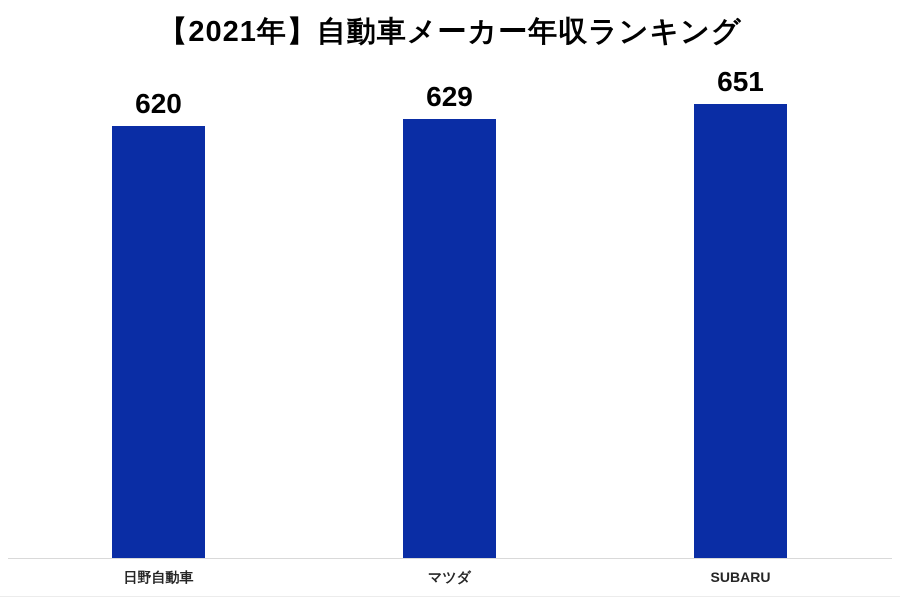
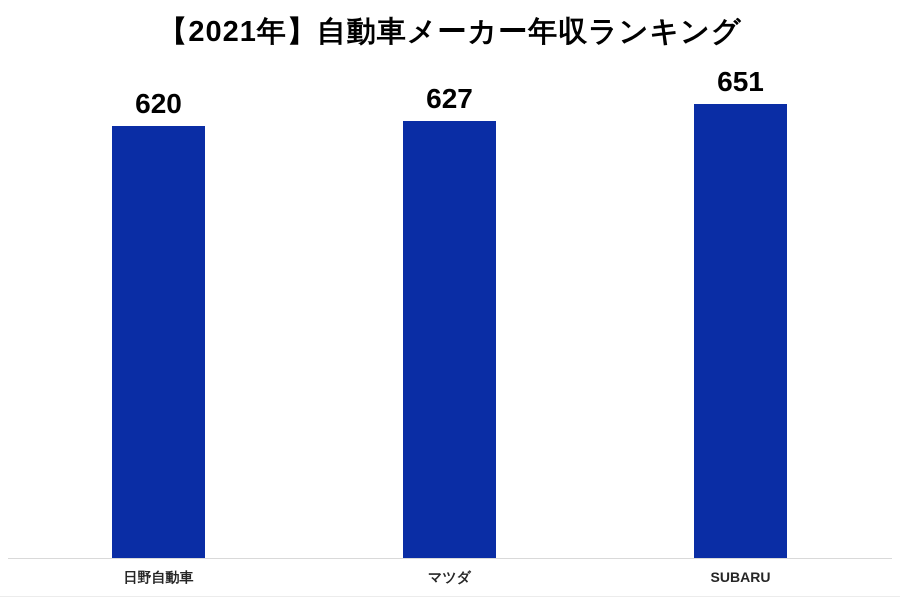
マツダ: 629 -> 627
